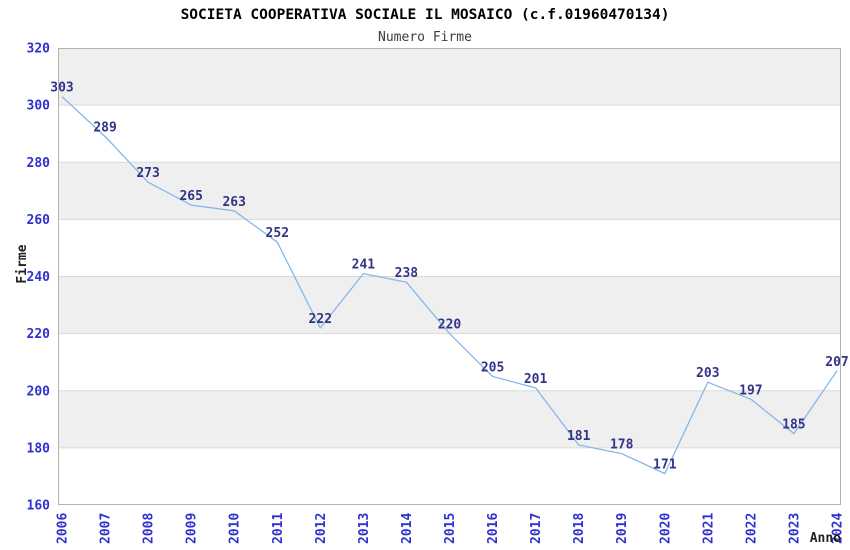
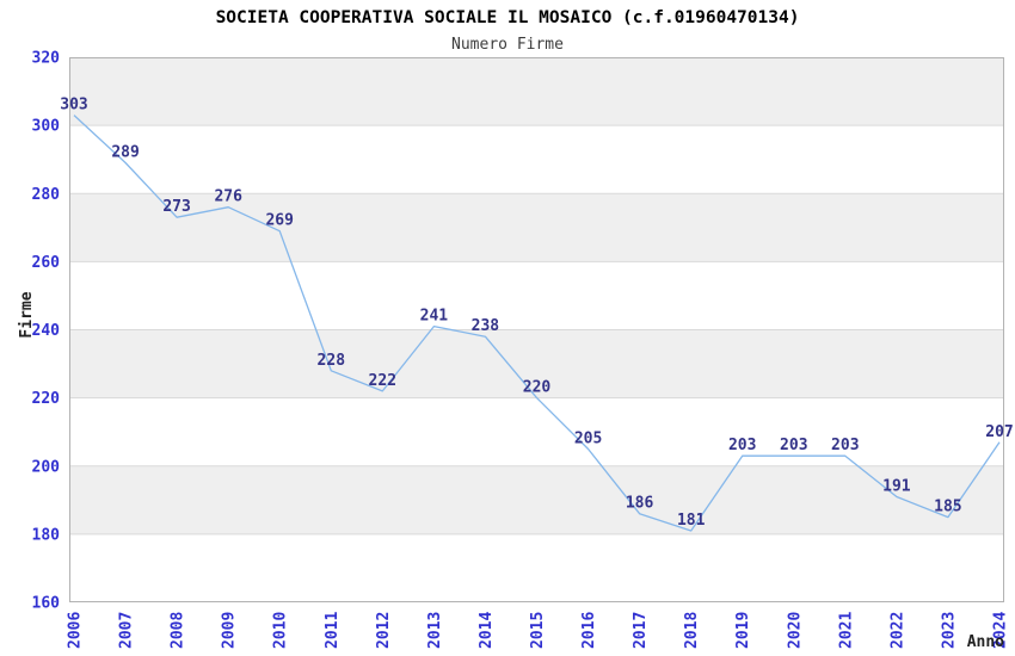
2009: 265 -> 276
2010: 263 -> 269
2011: 252 -> 228
2017: 201 -> 186
2019: 178 -> 203
2020: 171 -> 203
2022: 197 -> 191
